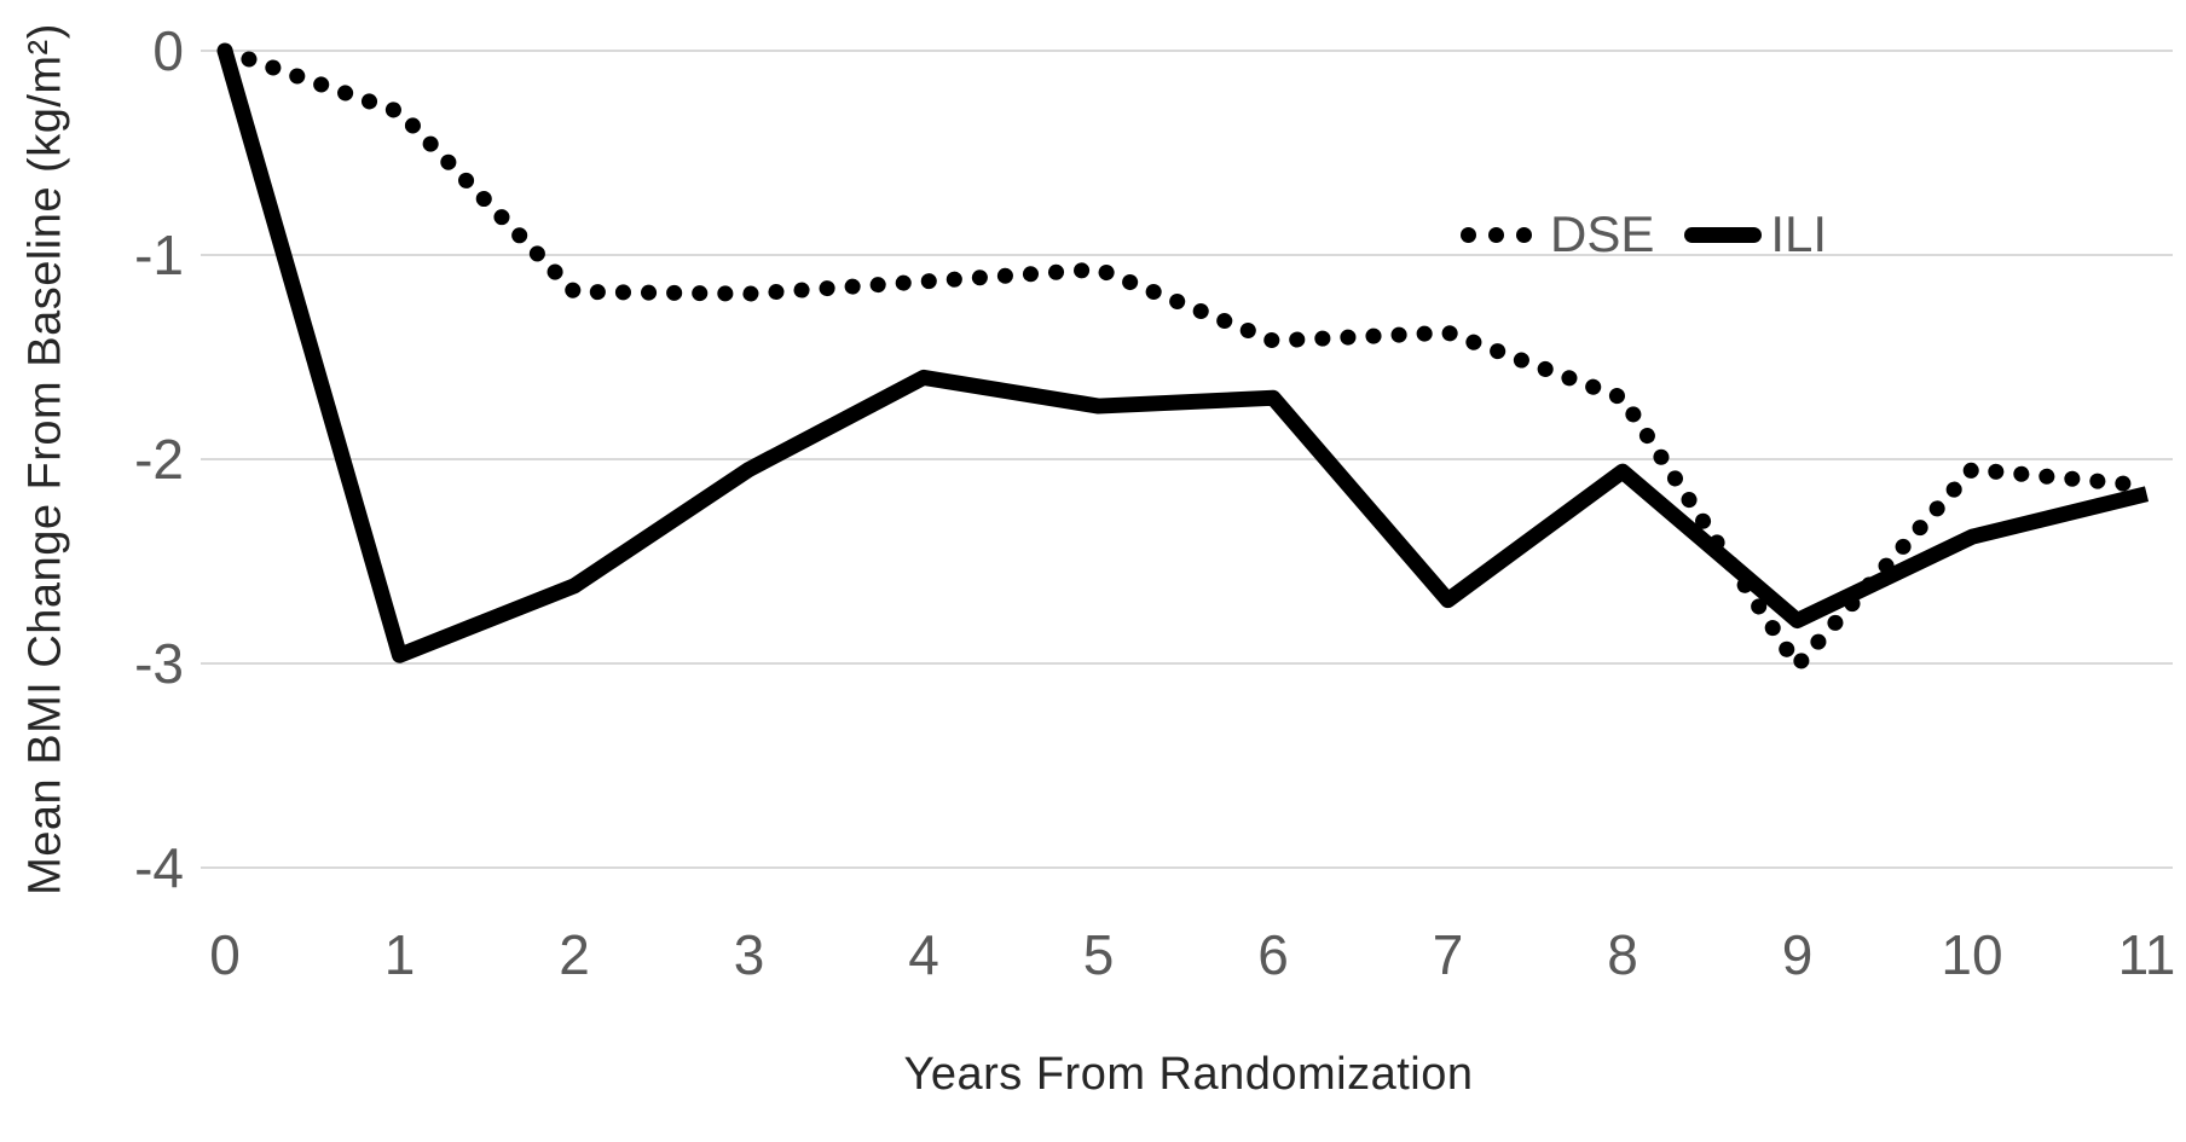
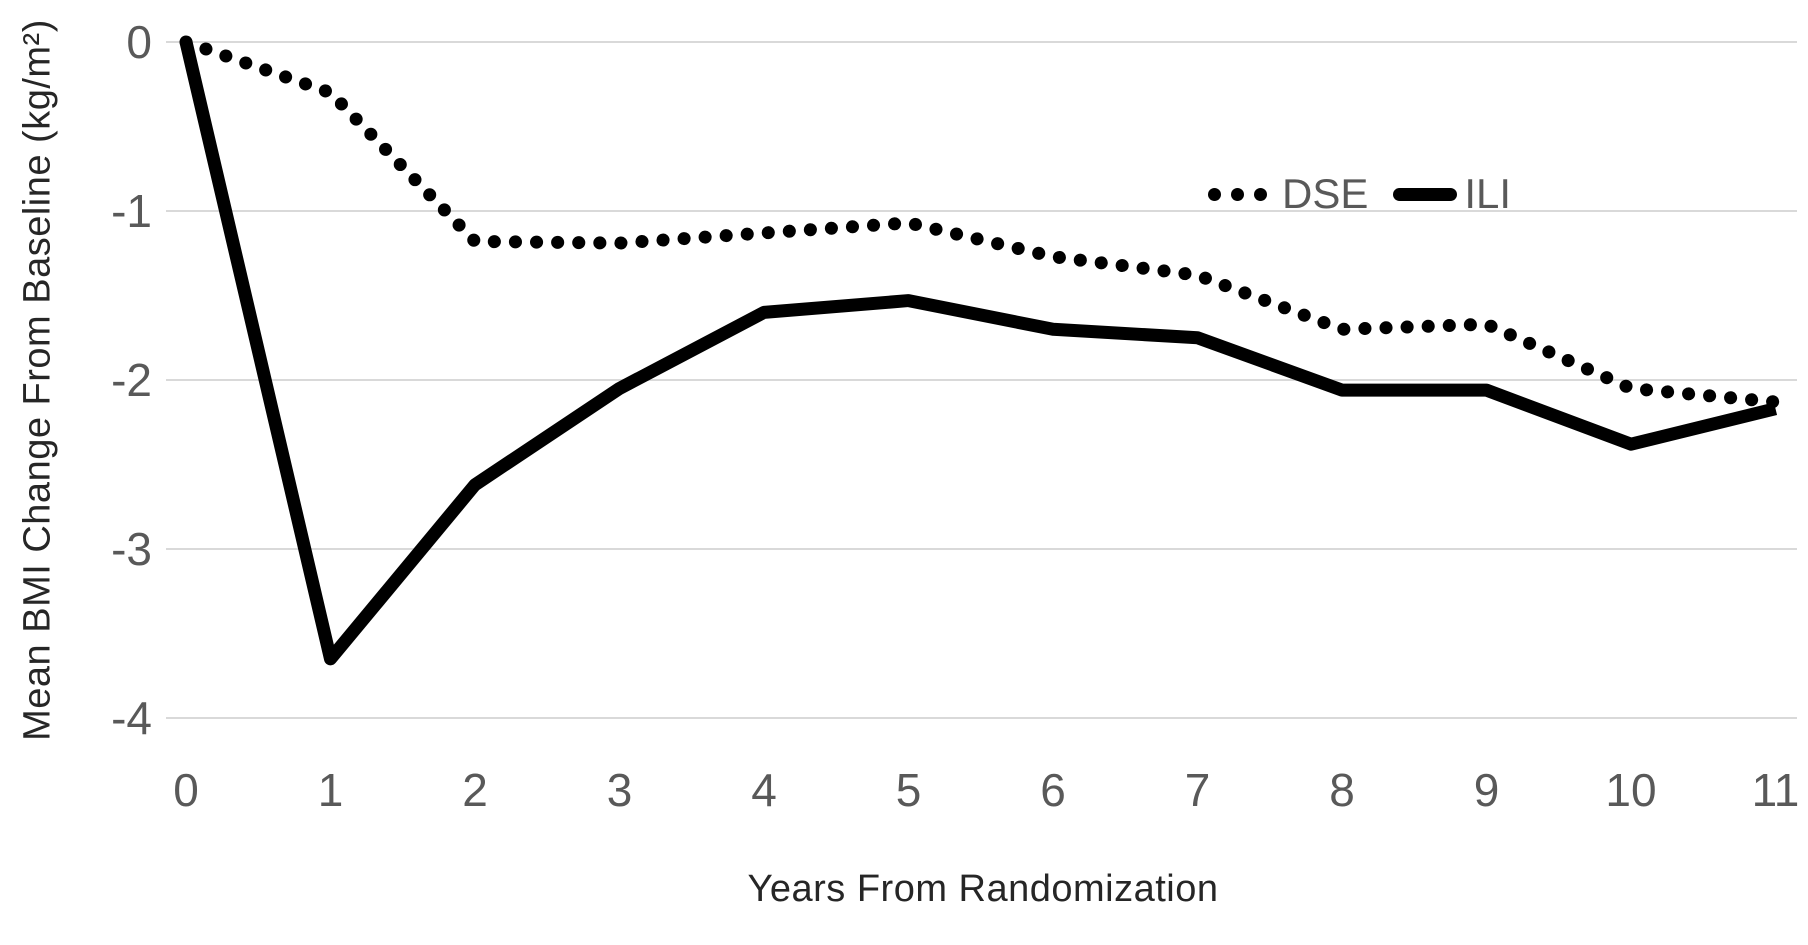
ILI/1: -2.96 -> -3.65
ILI/5: -1.74 -> -1.53
DSE/6: -1.42 -> -1.27
ILI/7: -2.69 -> -1.75
DSE/9: -3.01 -> -1.67
ILI/9: -2.79 -> -2.06
